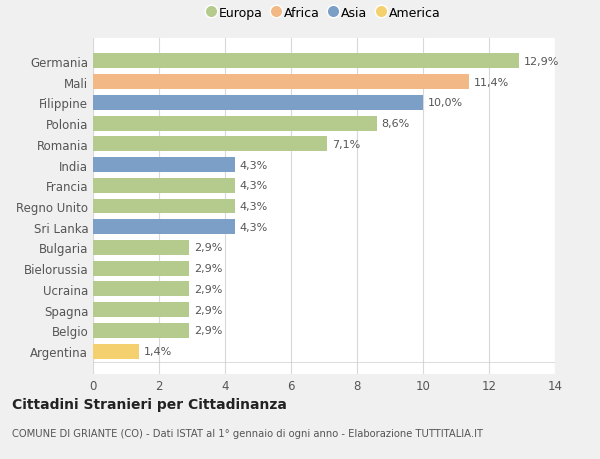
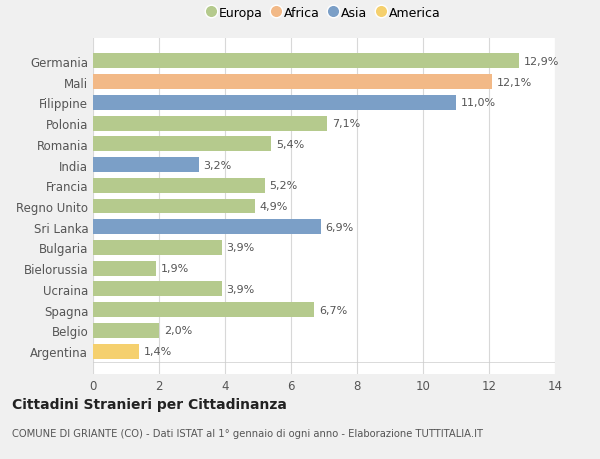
Mali: 11,4% -> 12,1%
Filippine: 10,0% -> 11,0%
Polonia: 8,6% -> 7,1%
Romania: 7,1% -> 5,4%
India: 4,3% -> 3,2%
Francia: 4,3% -> 5,2%
Regno Unito: 4,3% -> 4,9%
Sri Lanka: 4,3% -> 6,9%
Bulgaria: 2,9% -> 3,9%
Bielorussia: 2,9% -> 1,9%
Ucraina: 2,9% -> 3,9%
Spagna: 2,9% -> 6,7%
Belgio: 2,9% -> 2,0%
